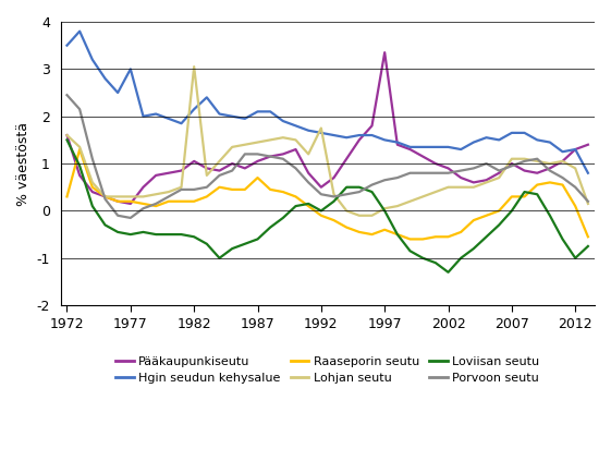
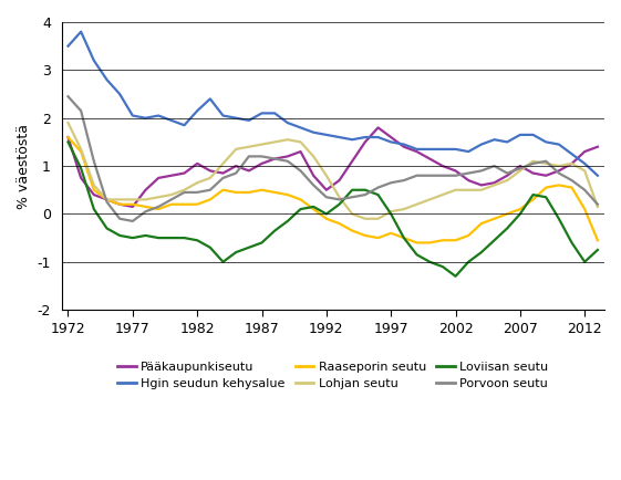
Raaseporin seutu/1972: 0.30 -> 1.60
Lohjan seutu/1972: 1.60 -> 1.90
Hgin seudun kehysalue/1977: 3.00 -> 2.05
Lohjan seutu/1982: 3.05 -> 0.65
Raaseporin seutu/1987: 0.70 -> 0.50
Lohjan seutu/1992: 1.75 -> 0.80
Pääkaupunkiseutu/1997: 3.35 -> 1.60
Raaseporin seutu/2007: 0.30 -> 0.10
Lohjan seutu/2007: 1.10 -> 0.90
Hgin seudun kehysalue/2012: 1.30 -> 1.05
